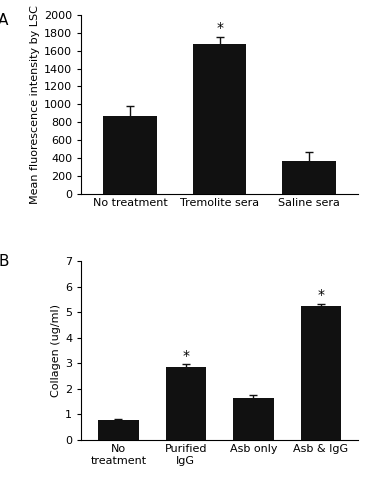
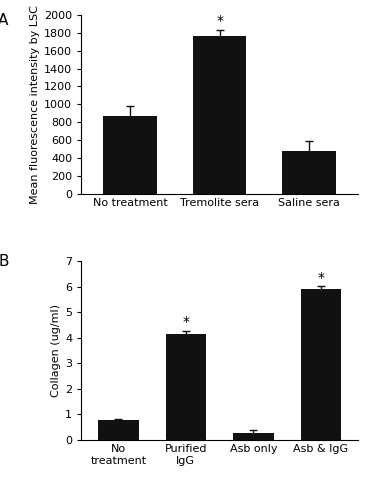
Tremolite sera: 1680 -> 1760
Saline sera: 360 -> 480
Purified IgG: 2.85 -> 4.17
Asb only: 1.65 -> 0.27
Asb & IgG: 5.25 -> 5.93
